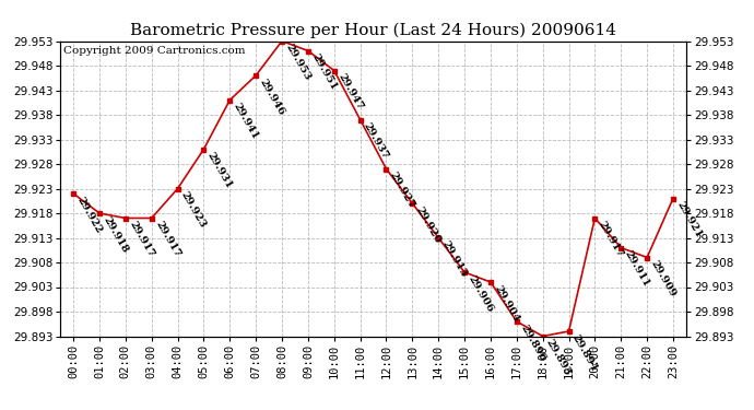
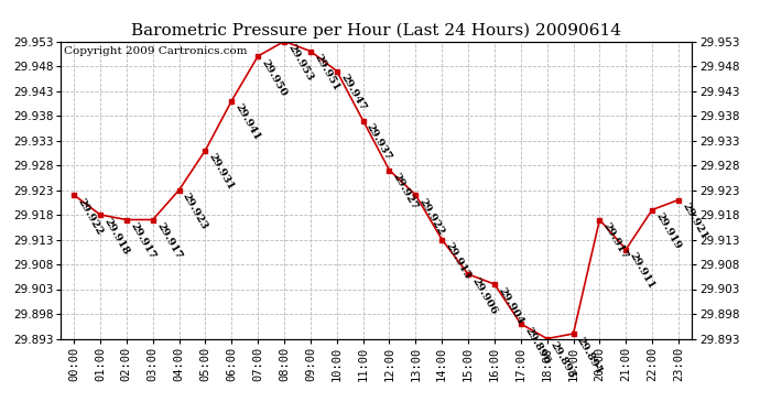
07:00: 29.946 -> 29.950
13:00: 29.920 -> 29.922
22:00: 29.909 -> 29.919
